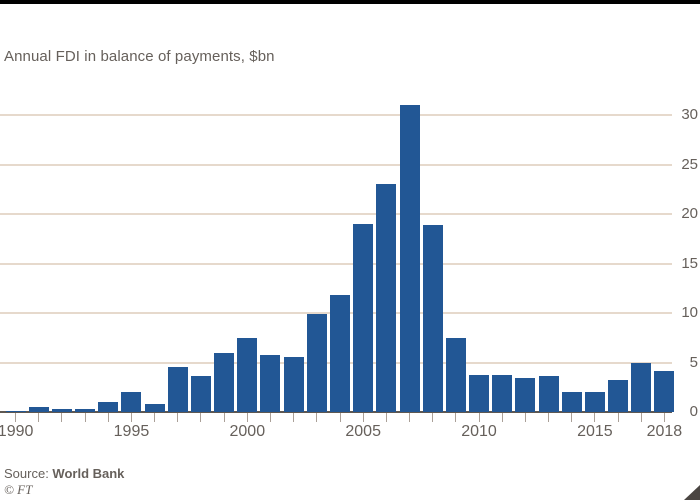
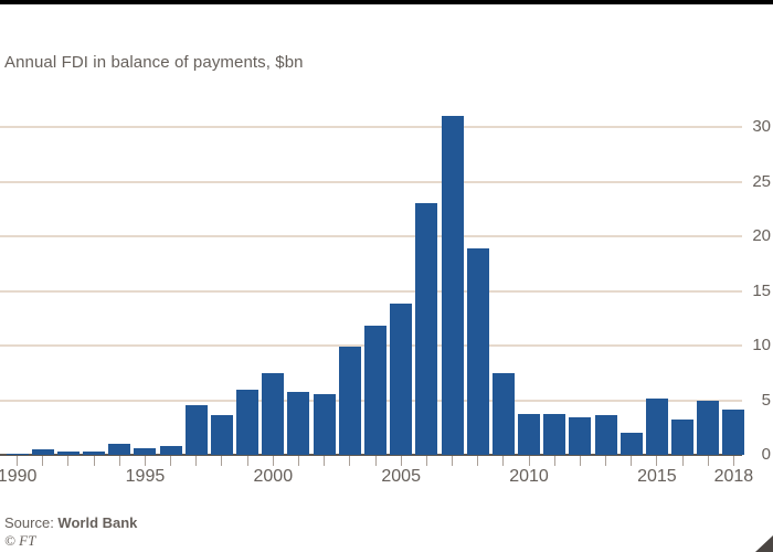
1995: 2 -> 1
2005: 19 -> 14
2015: 2 -> 5
